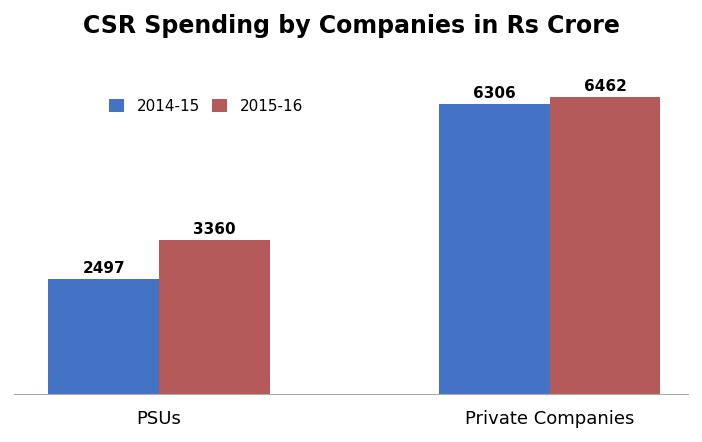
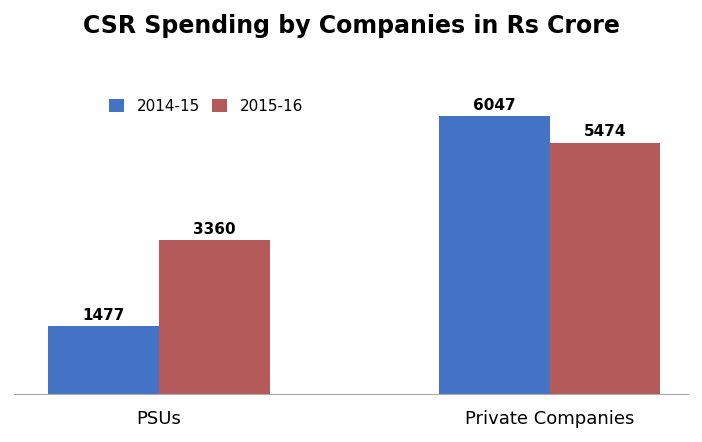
2014-15/PSUs: 2497 -> 1477
2014-15/Private Companies: 6306 -> 6047
2015-16/Private Companies: 6462 -> 5474
